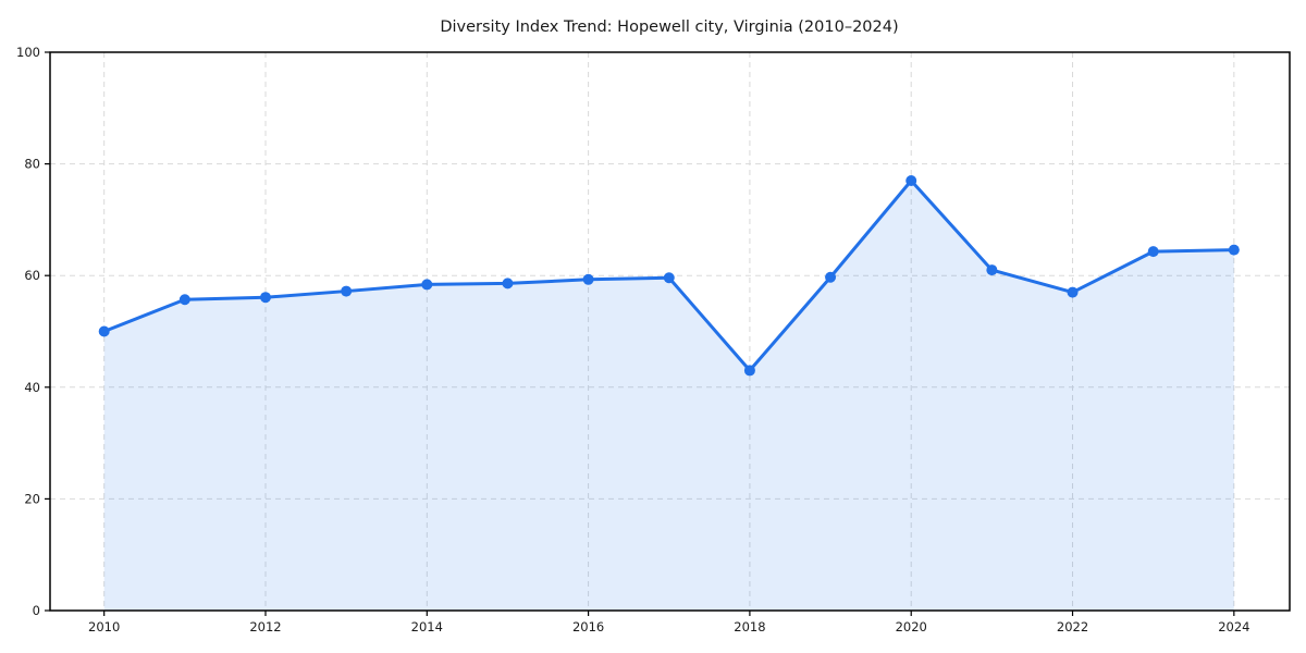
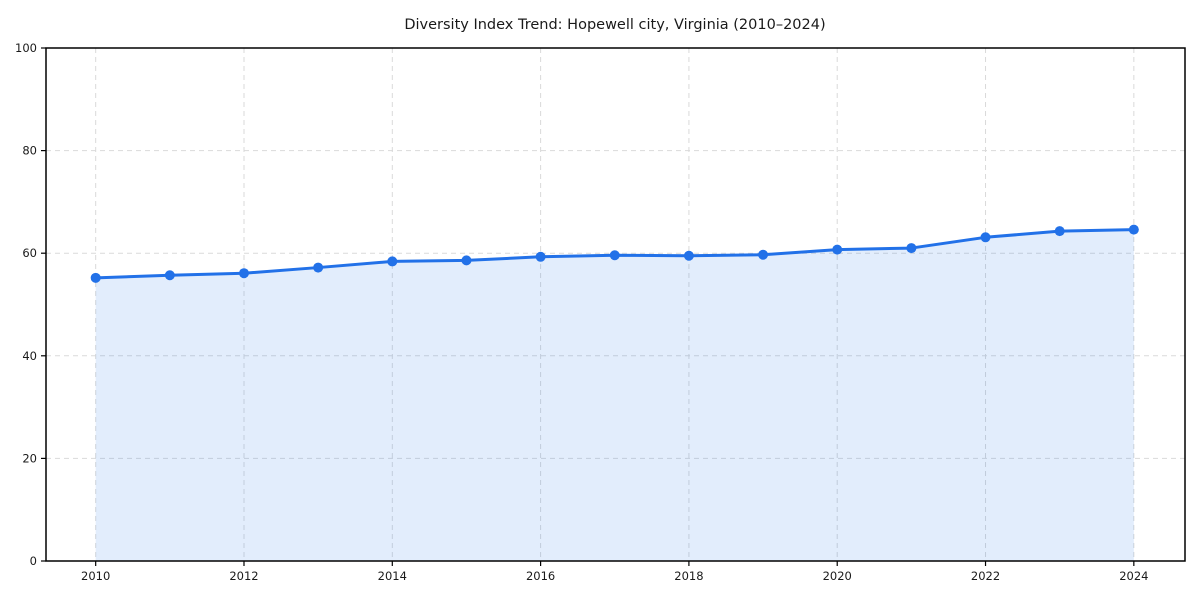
2010: 50 -> 55
2018: 43 -> 60
2020: 77 -> 61
2022: 57 -> 63
